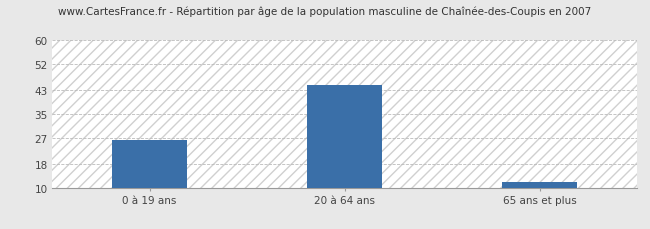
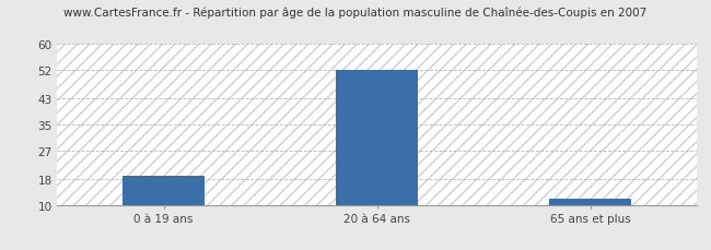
0 à 19 ans: 26 -> 19
20 à 64 ans: 45 -> 52
